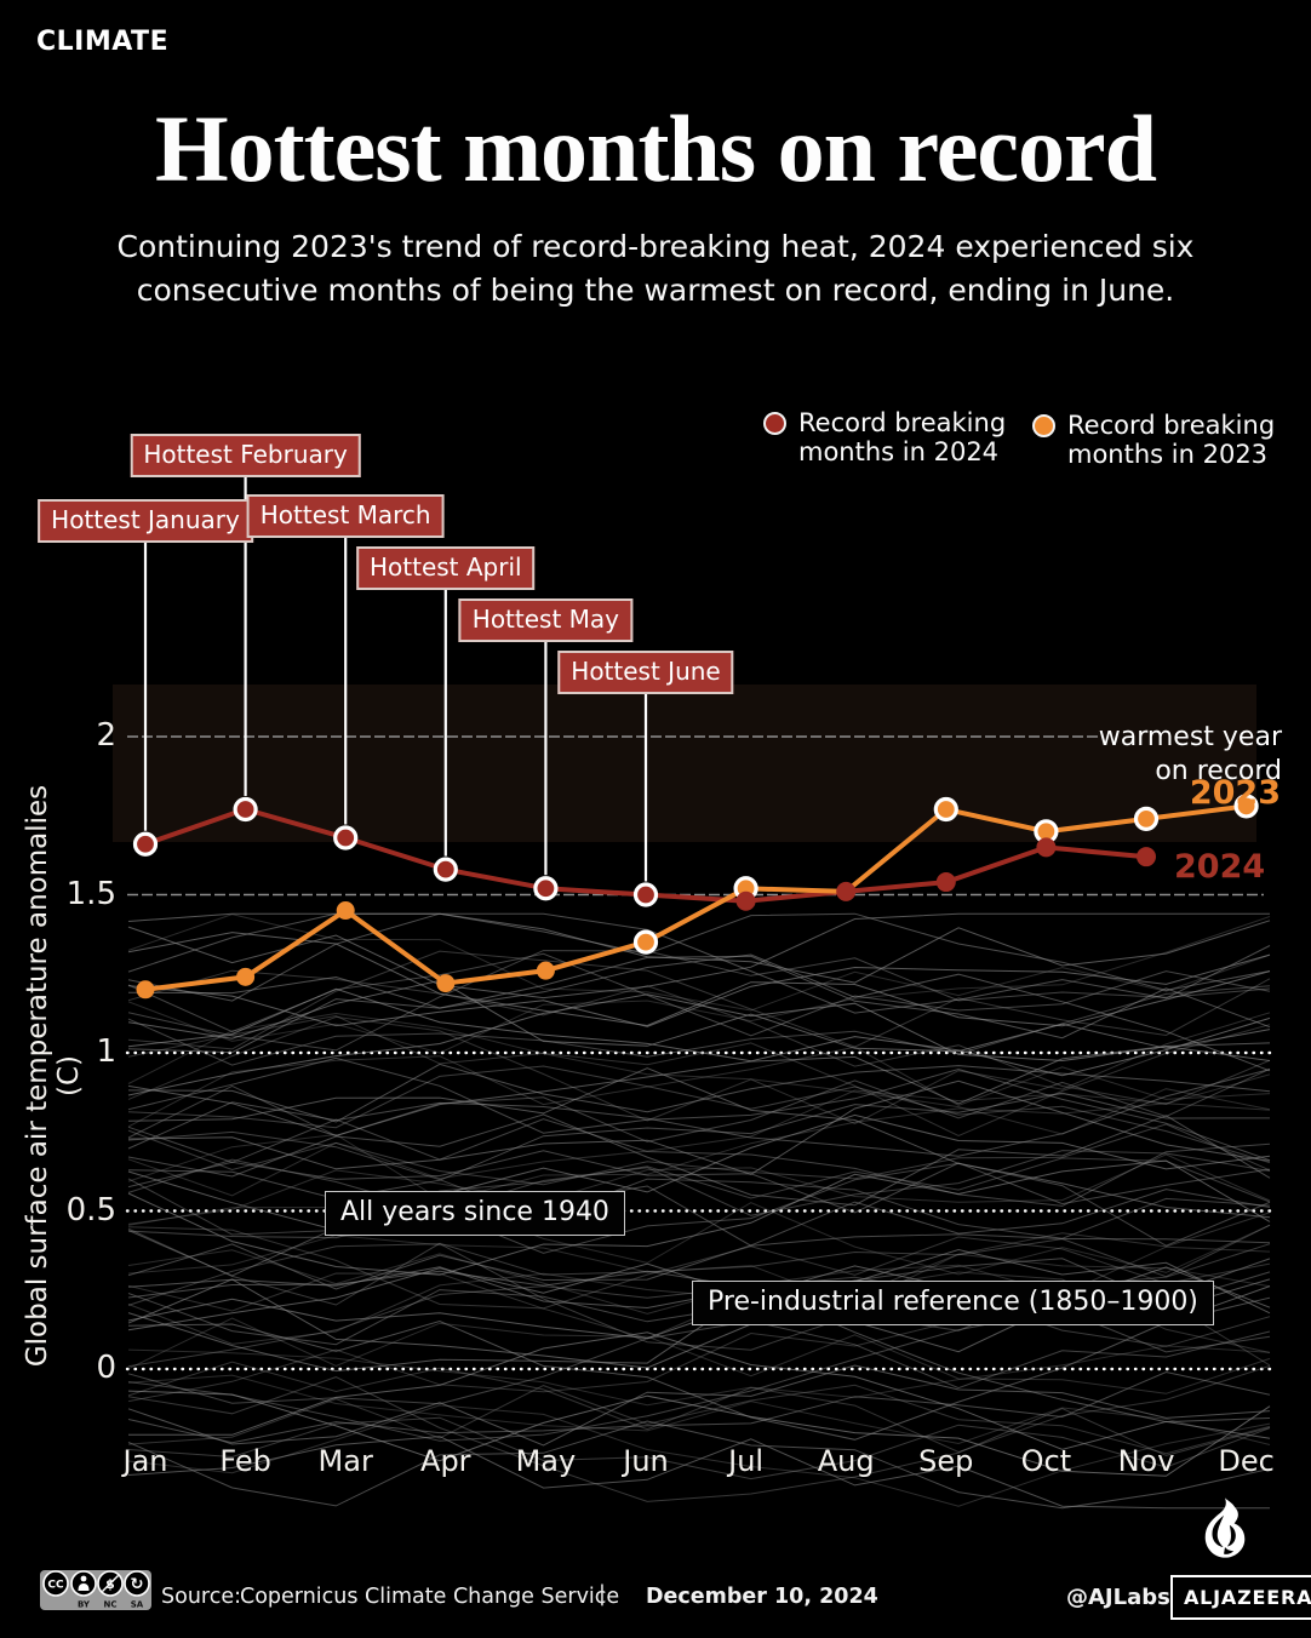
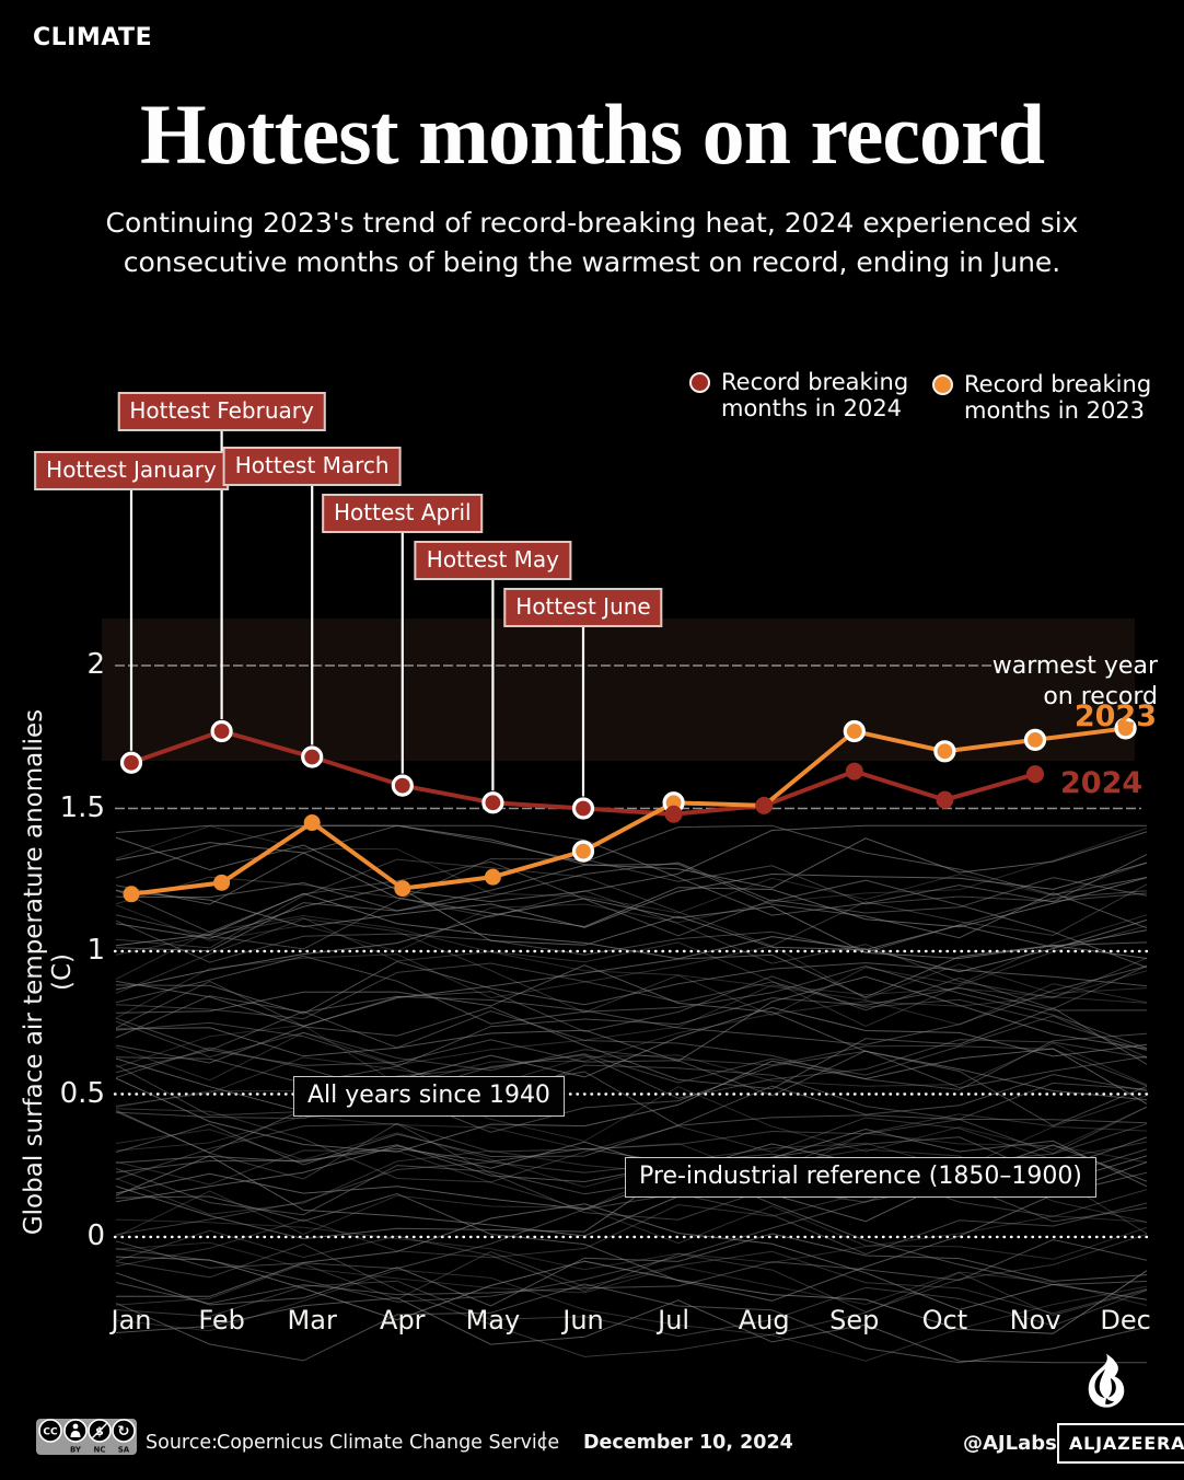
2024/Sep: 1.54 -> 1.63
2024/Oct: 1.65 -> 1.53
